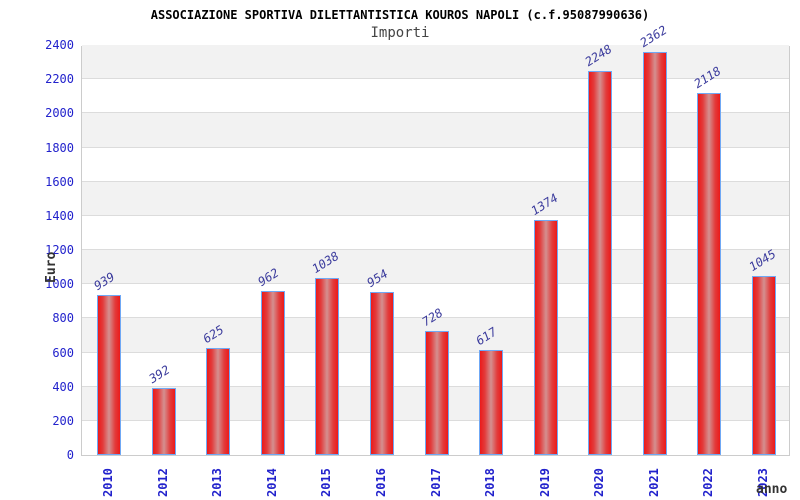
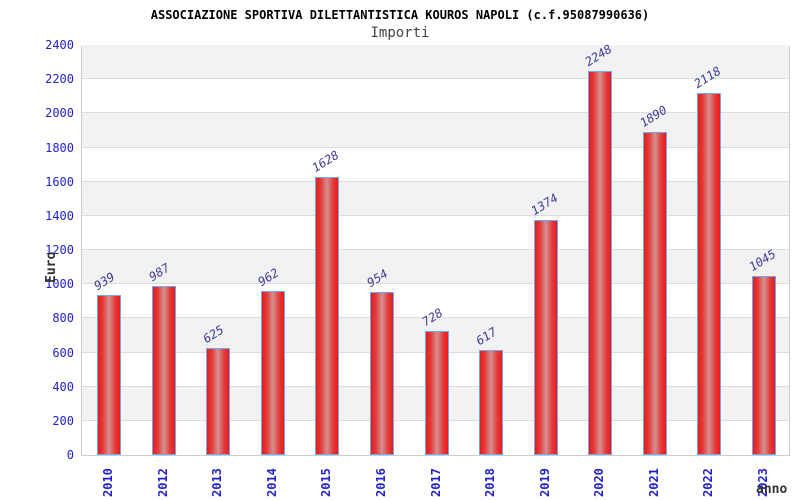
2012: 392 -> 987
2015: 1038 -> 1628
2021: 2362 -> 1890
